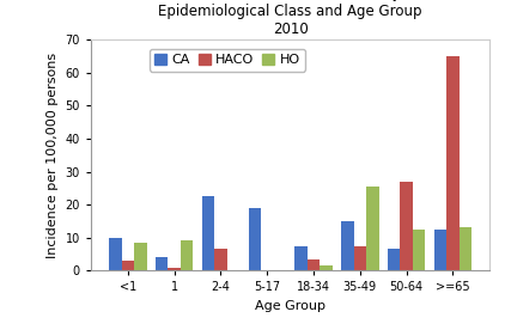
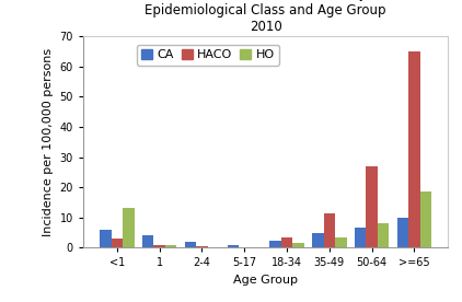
CA/<1: 10.0 -> 6.0
HO/<1: 8.5 -> 13.0
HO/1: 9.0 -> 0.8
CA/2-4: 22.5 -> 1.8
HACO/2-4: 6.5 -> 0.4
CA/5-17: 19.0 -> 0.8
CA/18-34: 7.5 -> 2.2
CA/35-49: 15.0 -> 4.8
HACO/35-49: 7.5 -> 11.5
HO/35-49: 25.5 -> 3.2
HO/50-64: 12.5 -> 8.0
CA/>=65: 12.5 -> 10.0
HO/>=65: 13.0 -> 18.5
